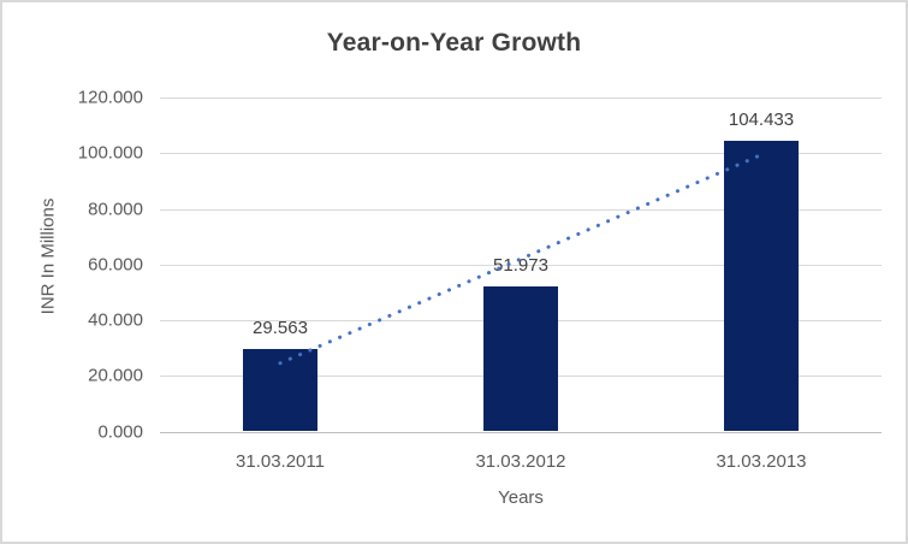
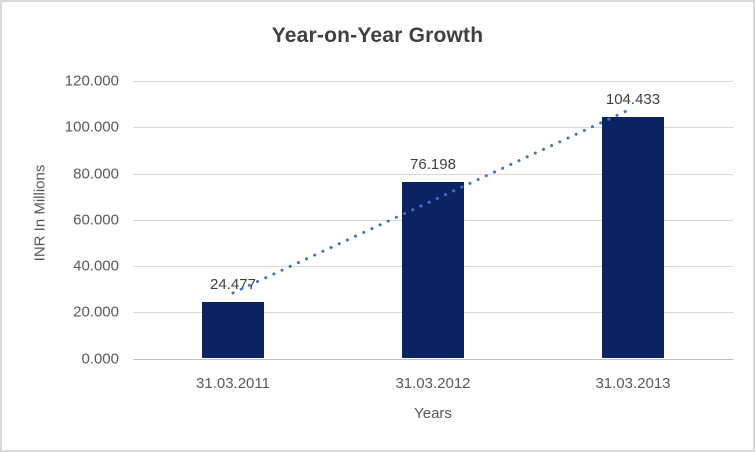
31.03.2011: 29.563 -> 24.477
31.03.2012: 51.973 -> 76.198
